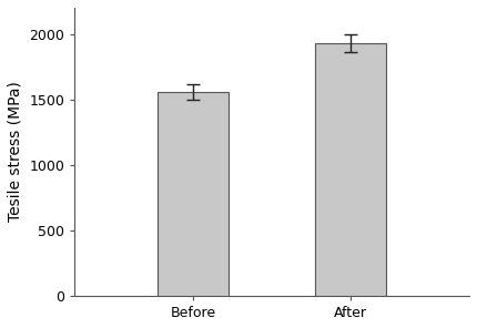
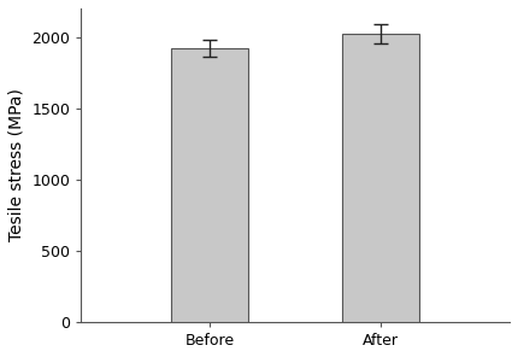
Before: 1560 -> 1920
After: 1930 -> 2020
